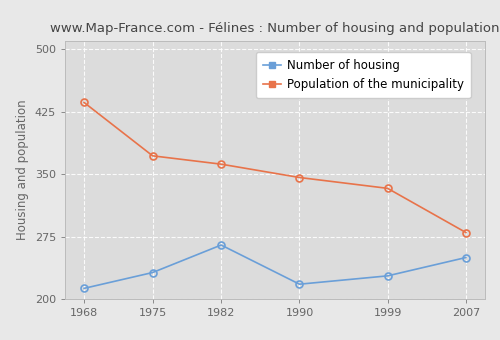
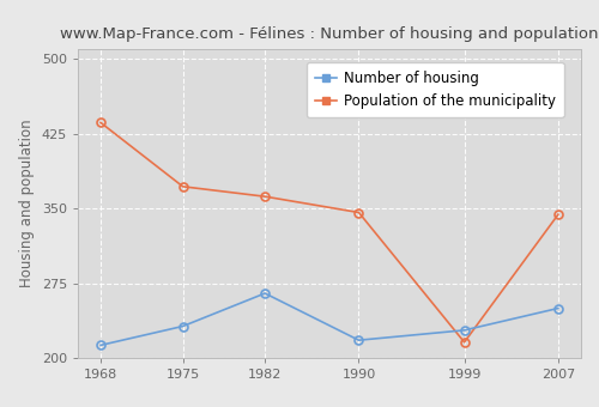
Population of the municipality/1999: 333 -> 216
Population of the municipality/2007: 280 -> 344
